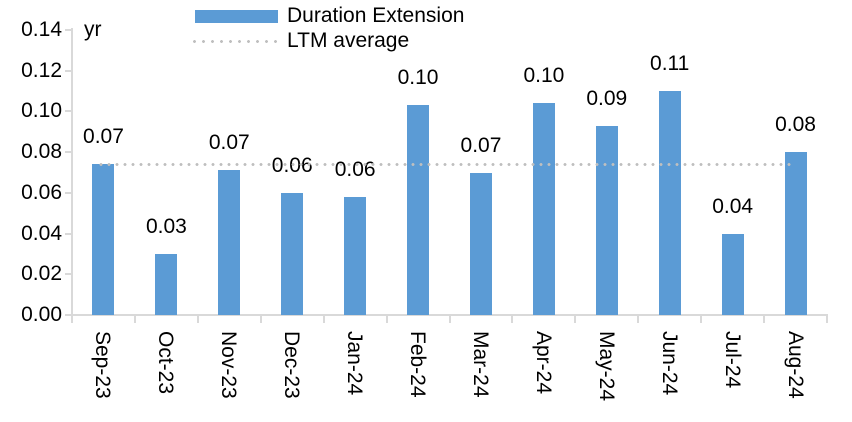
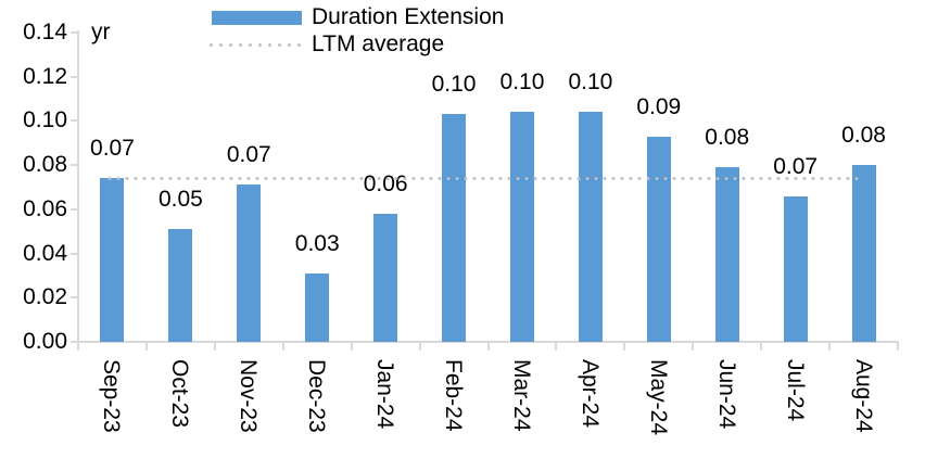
Oct-23: 0.03 -> 0.05
Dec-23: 0.06 -> 0.03
Mar-24: 0.07 -> 0.10
Jun-24: 0.11 -> 0.08
Jul-24: 0.04 -> 0.07
